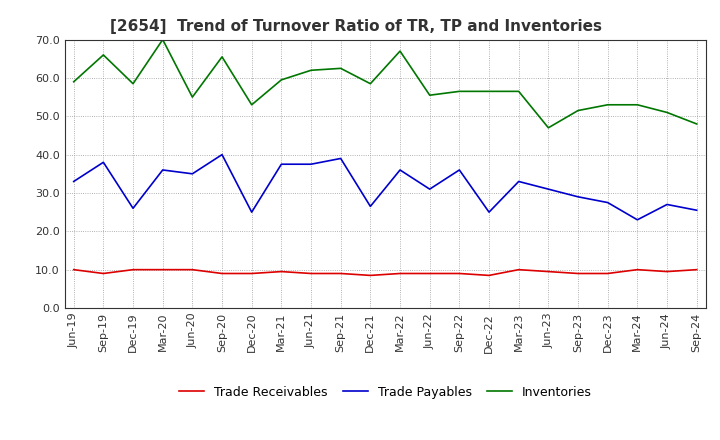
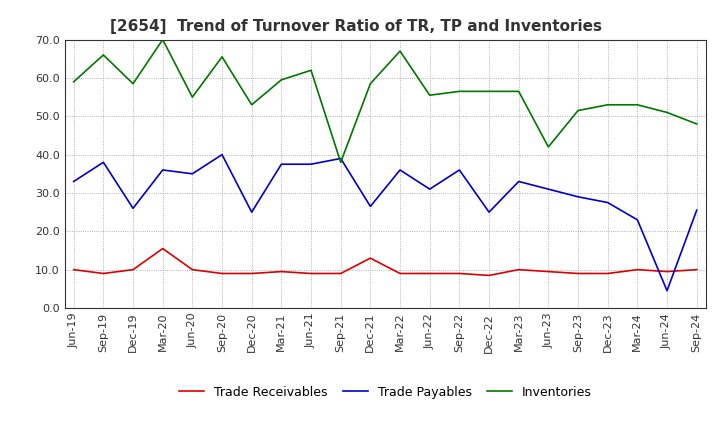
Trade Receivables/Mar-20: 10.0 -> 15.5
Inventories/Sep-21: 62.5 -> 38.0
Trade Receivables/Dec-21: 8.5 -> 13.0
Inventories/Jun-23: 47.0 -> 42.0
Trade Payables/Jun-24: 27.0 -> 4.5
